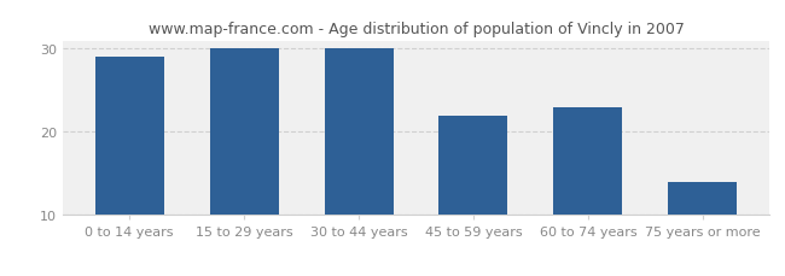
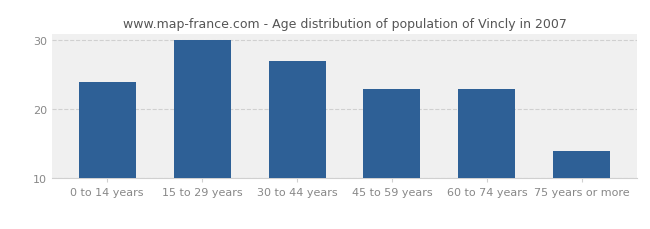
0 to 14 years: 29 -> 24
30 to 44 years: 30 -> 27
45 to 59 years: 22 -> 23
